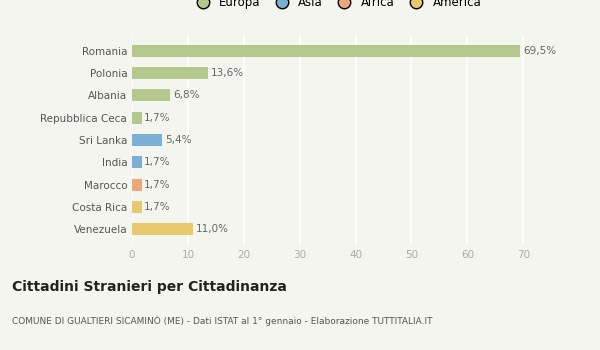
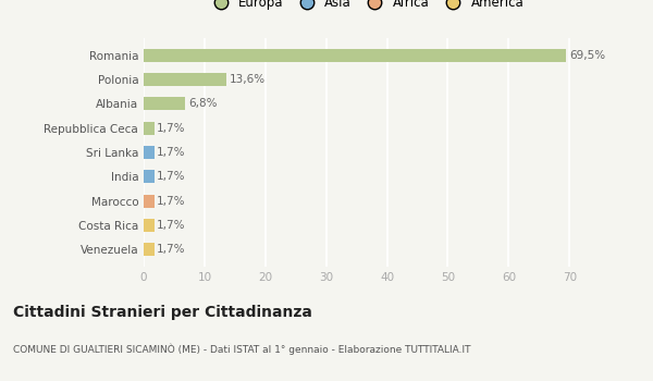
Sri Lanka: 5,4% -> 1,7%
Venezuela: 11,0% -> 1,7%
